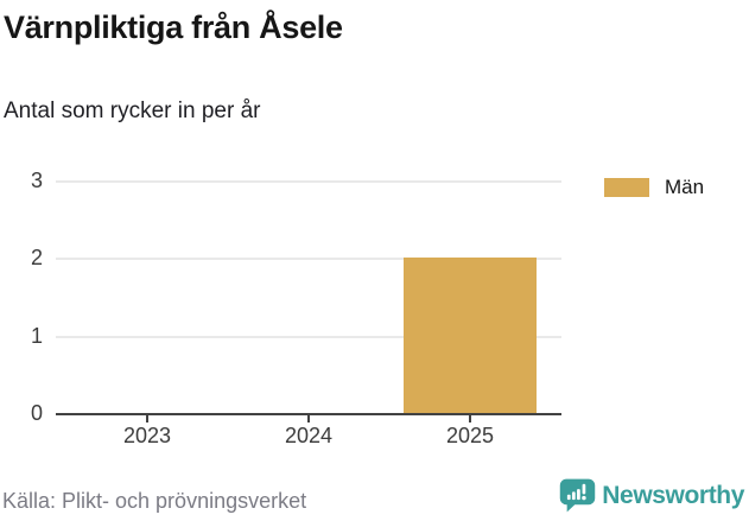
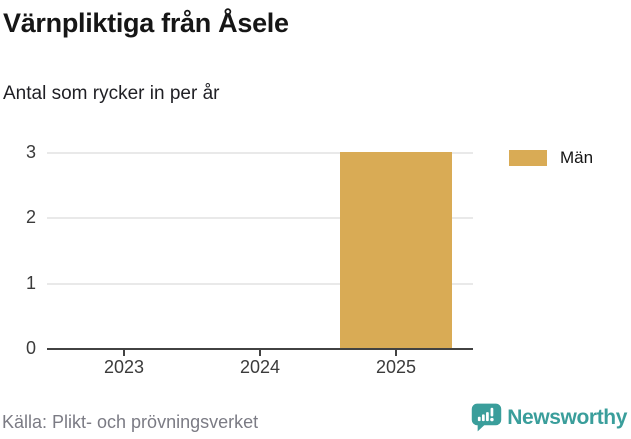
2025: 2 -> 3
